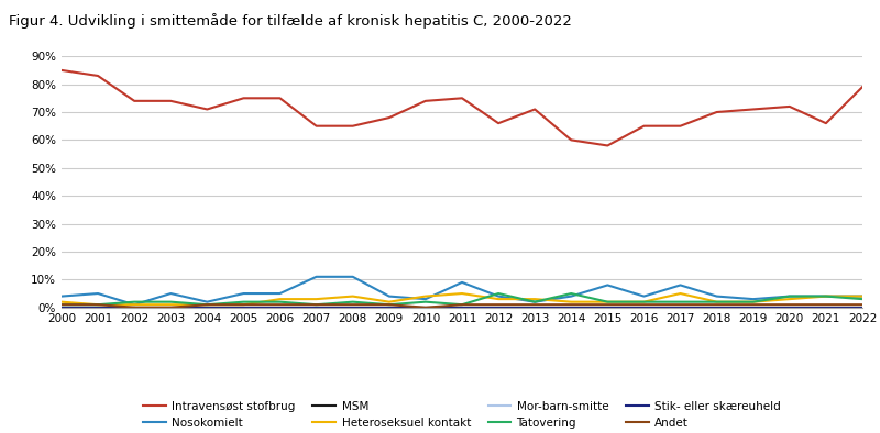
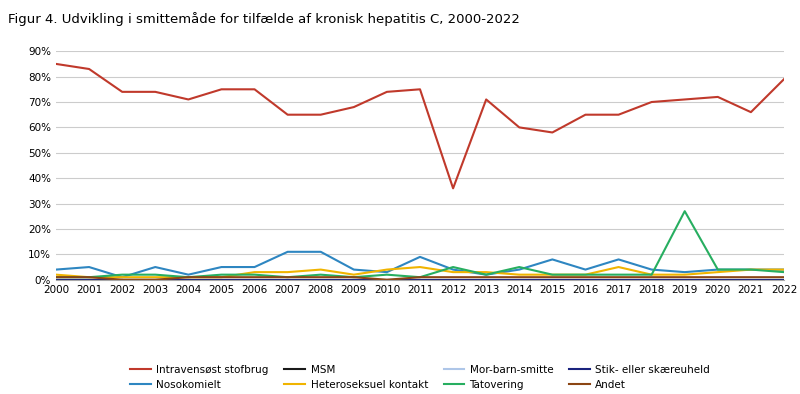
Intravensøst stofbrug/2012: 66% -> 36%
Tatovering/2019: 2% -> 27%
